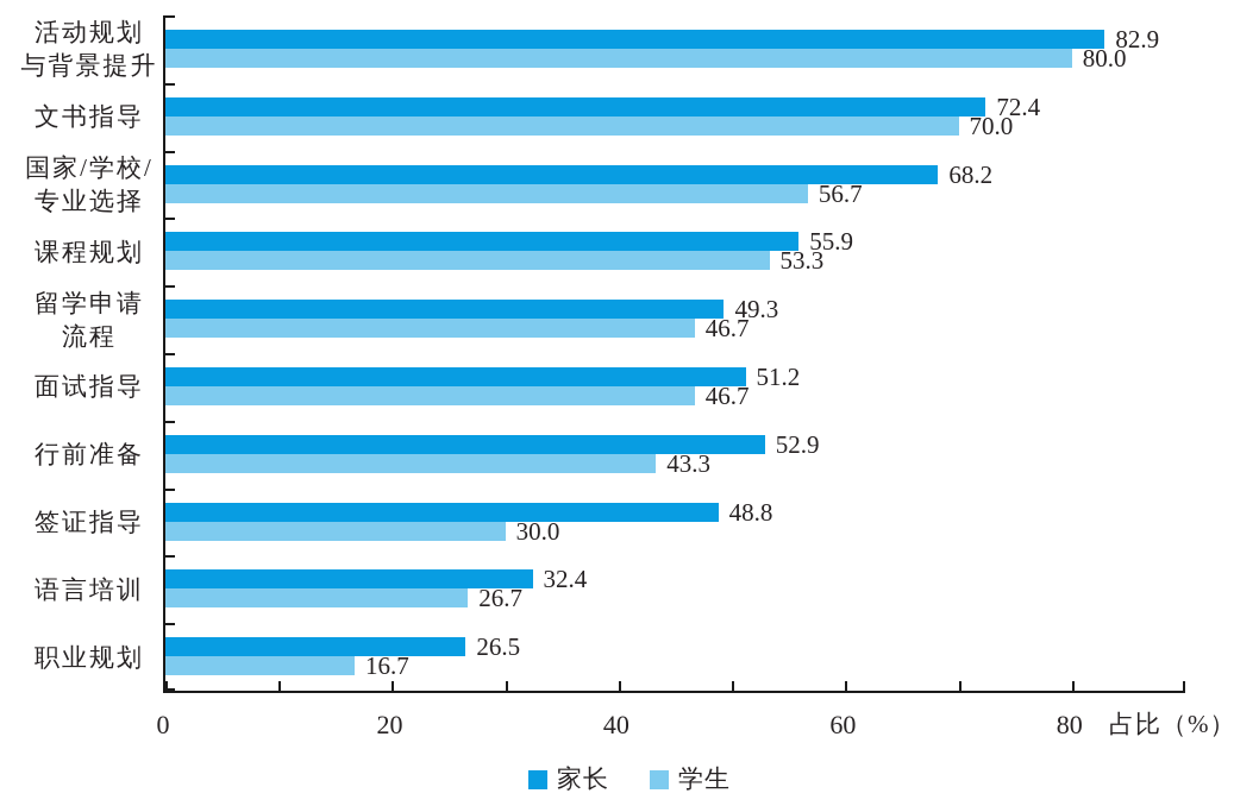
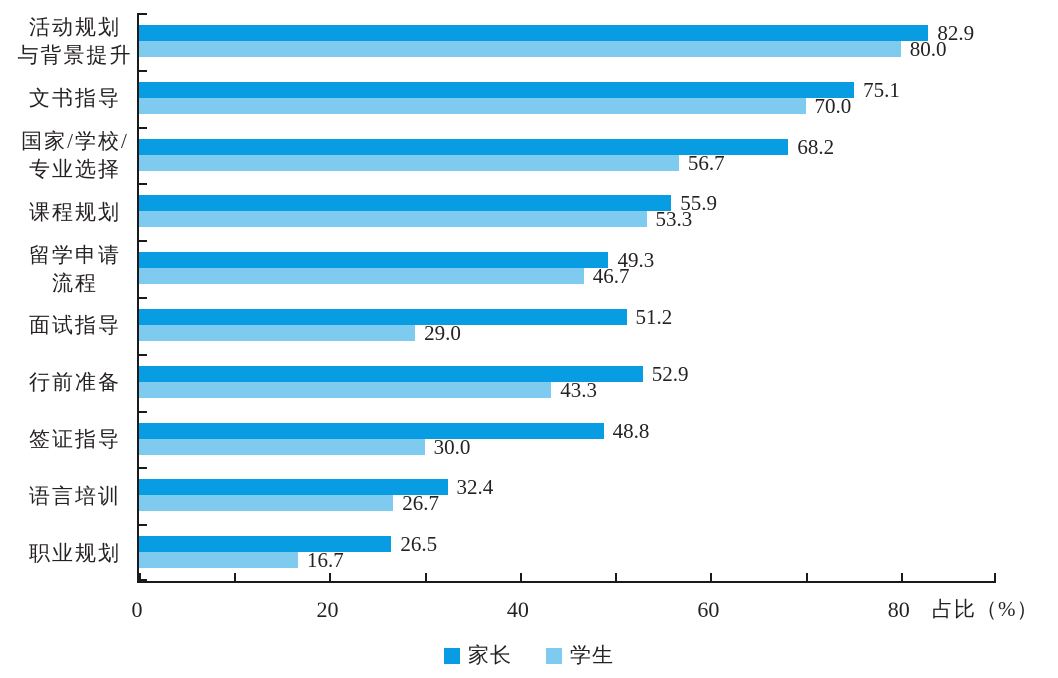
家长/文书指导: 72.4 -> 75.1
学生/面试指导: 46.7 -> 29.0
